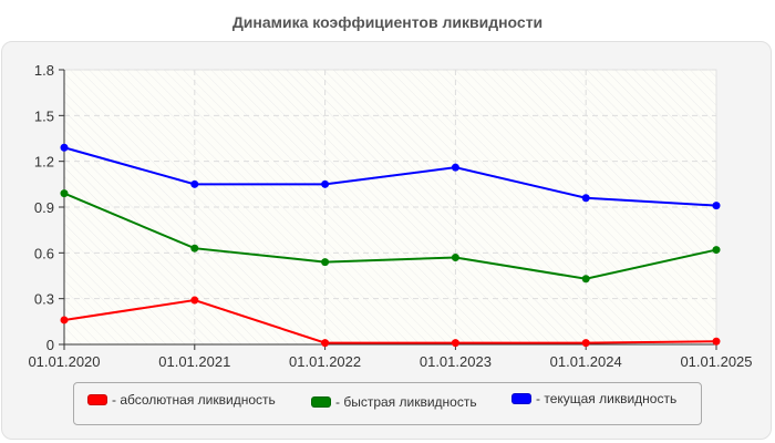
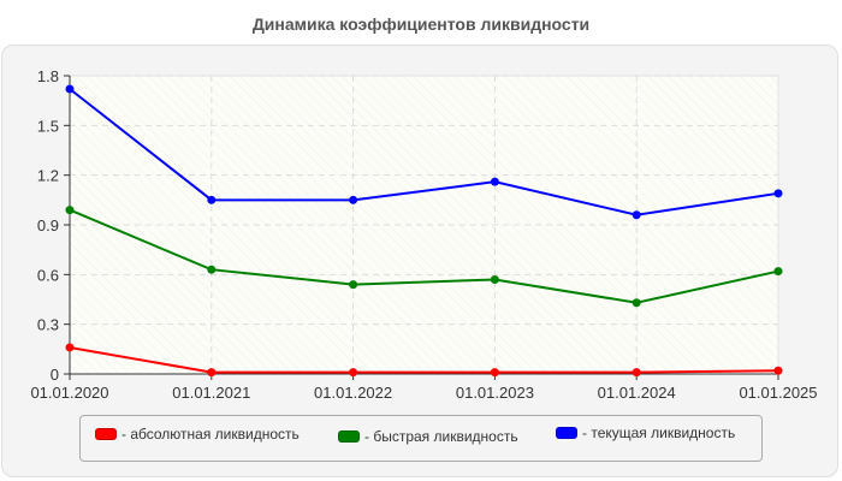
- текущая ликвидность/01.01.2020: 1.29 -> 1.72
- абсолютная ликвидность/01.01.2021: 0.29 -> 0.01
- текущая ликвидность/01.01.2025: 0.91 -> 1.09
